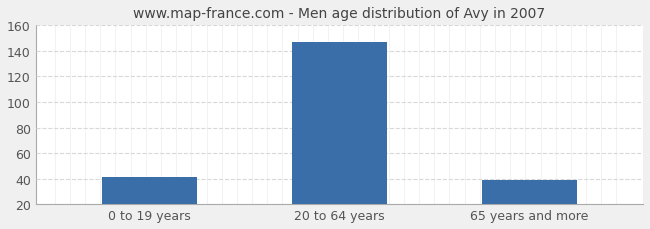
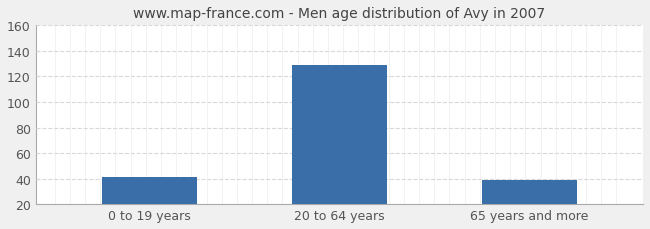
20 to 64 years: 147 -> 129
